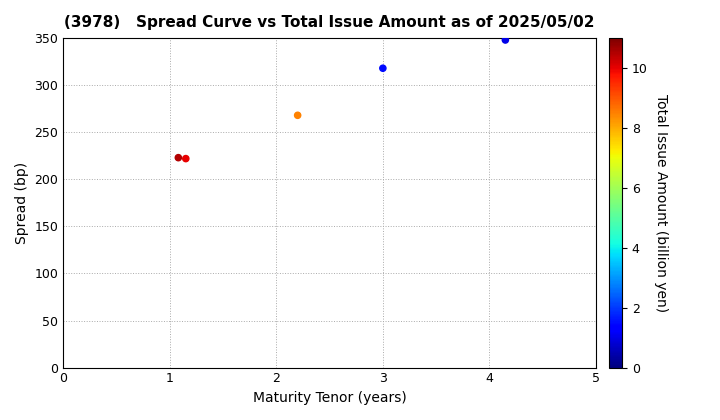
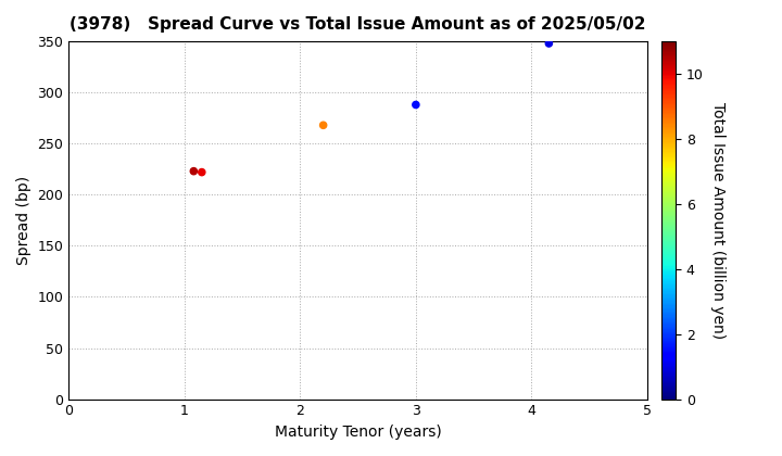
3: 318 -> 288
